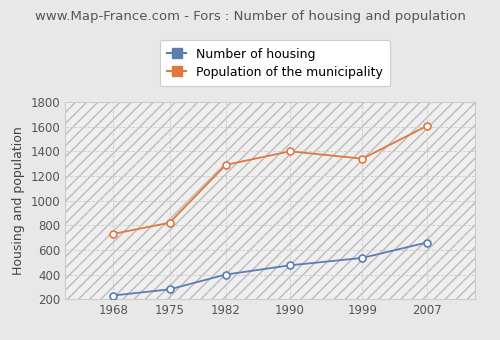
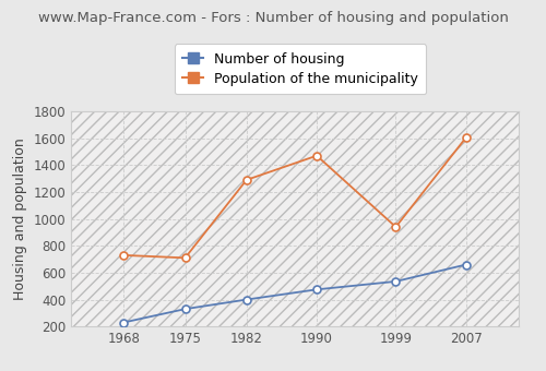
Number of housing/1975: 280 -> 330
Population of the municipality/1975: 820 -> 710
Population of the municipality/1990: 1400 -> 1470
Population of the municipality/1999: 1340 -> 940
